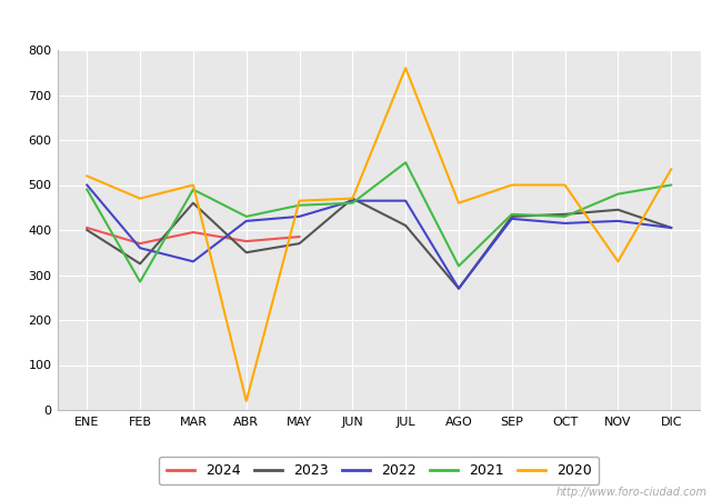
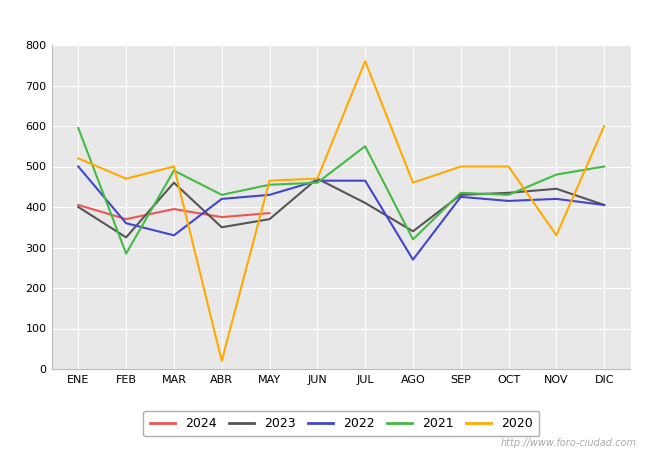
2021/ENE: 490 -> 595
2023/AGO: 270 -> 340
2020/DIC: 535 -> 600
